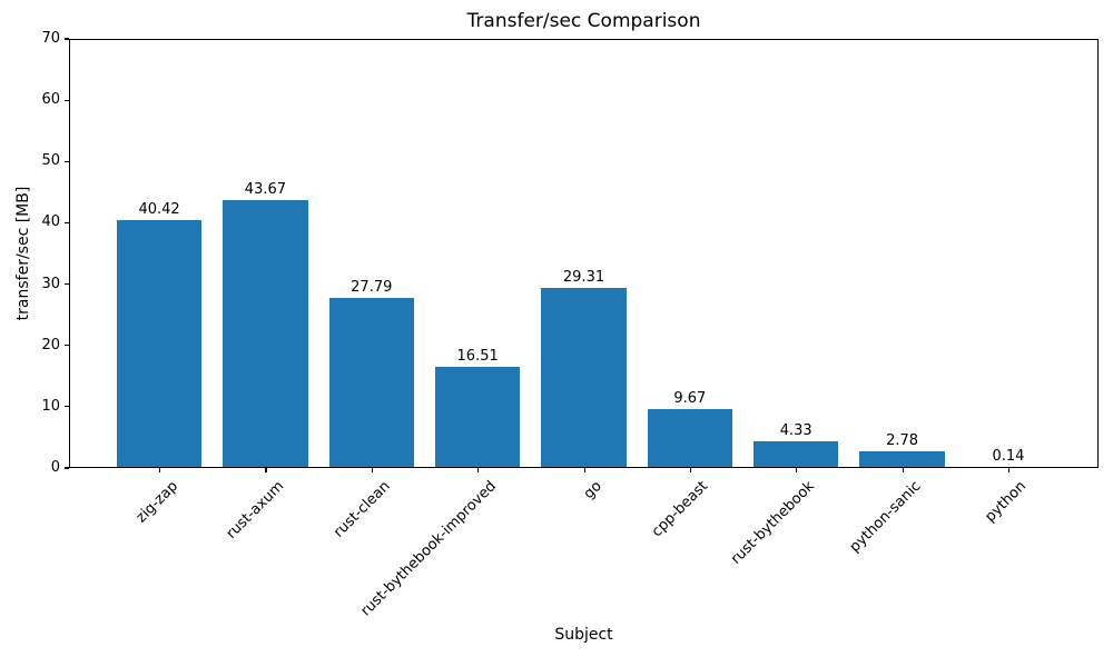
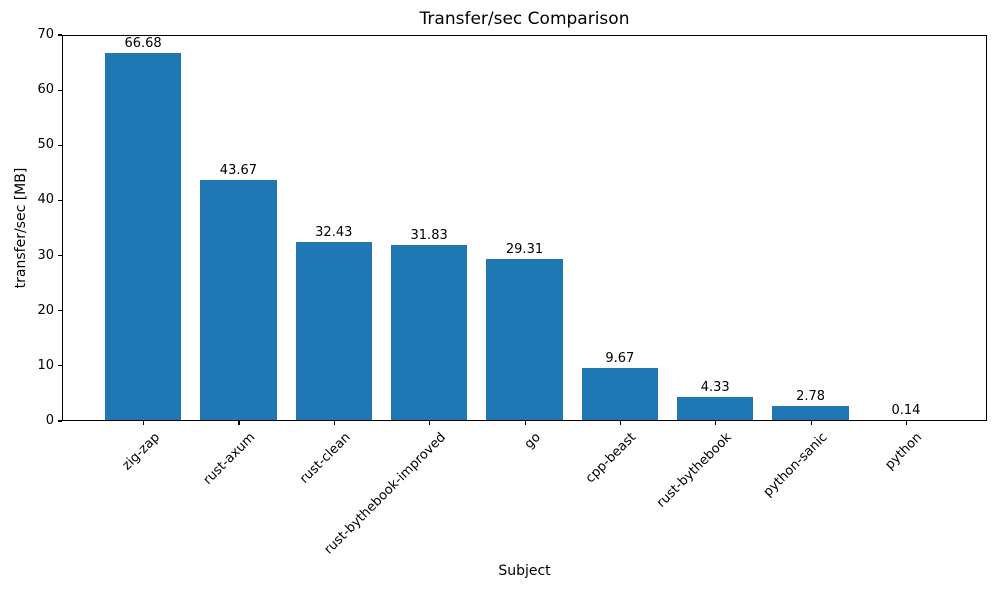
zig-zap: 40.42 -> 66.68
rust-clean: 27.79 -> 32.43
rust-bythebook-improved: 16.51 -> 31.83
